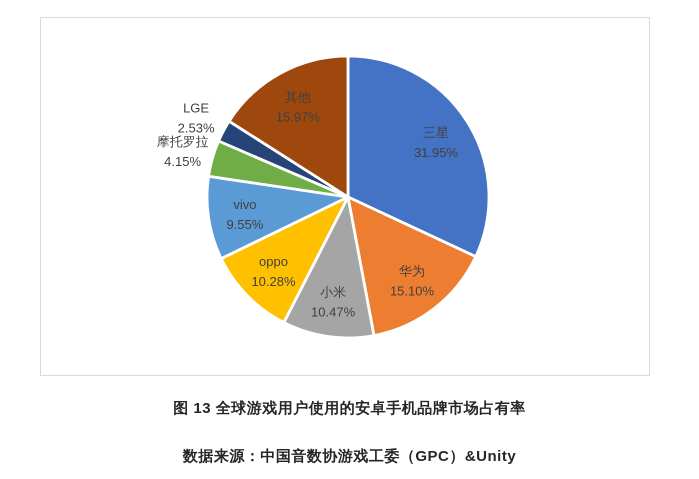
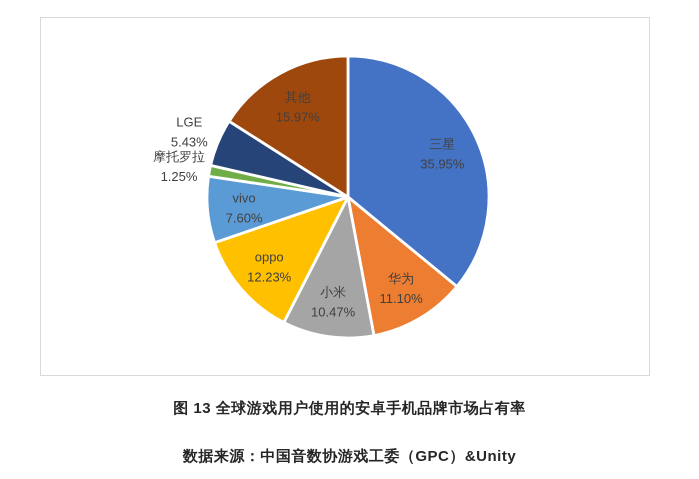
三星: 31.95% -> 35.95%
华为: 15.10% -> 11.10%
oppo: 10.28% -> 12.23%
vivo: 9.55% -> 7.60%
摩托罗拉: 4.15% -> 1.25%
LGE: 2.53% -> 5.43%
